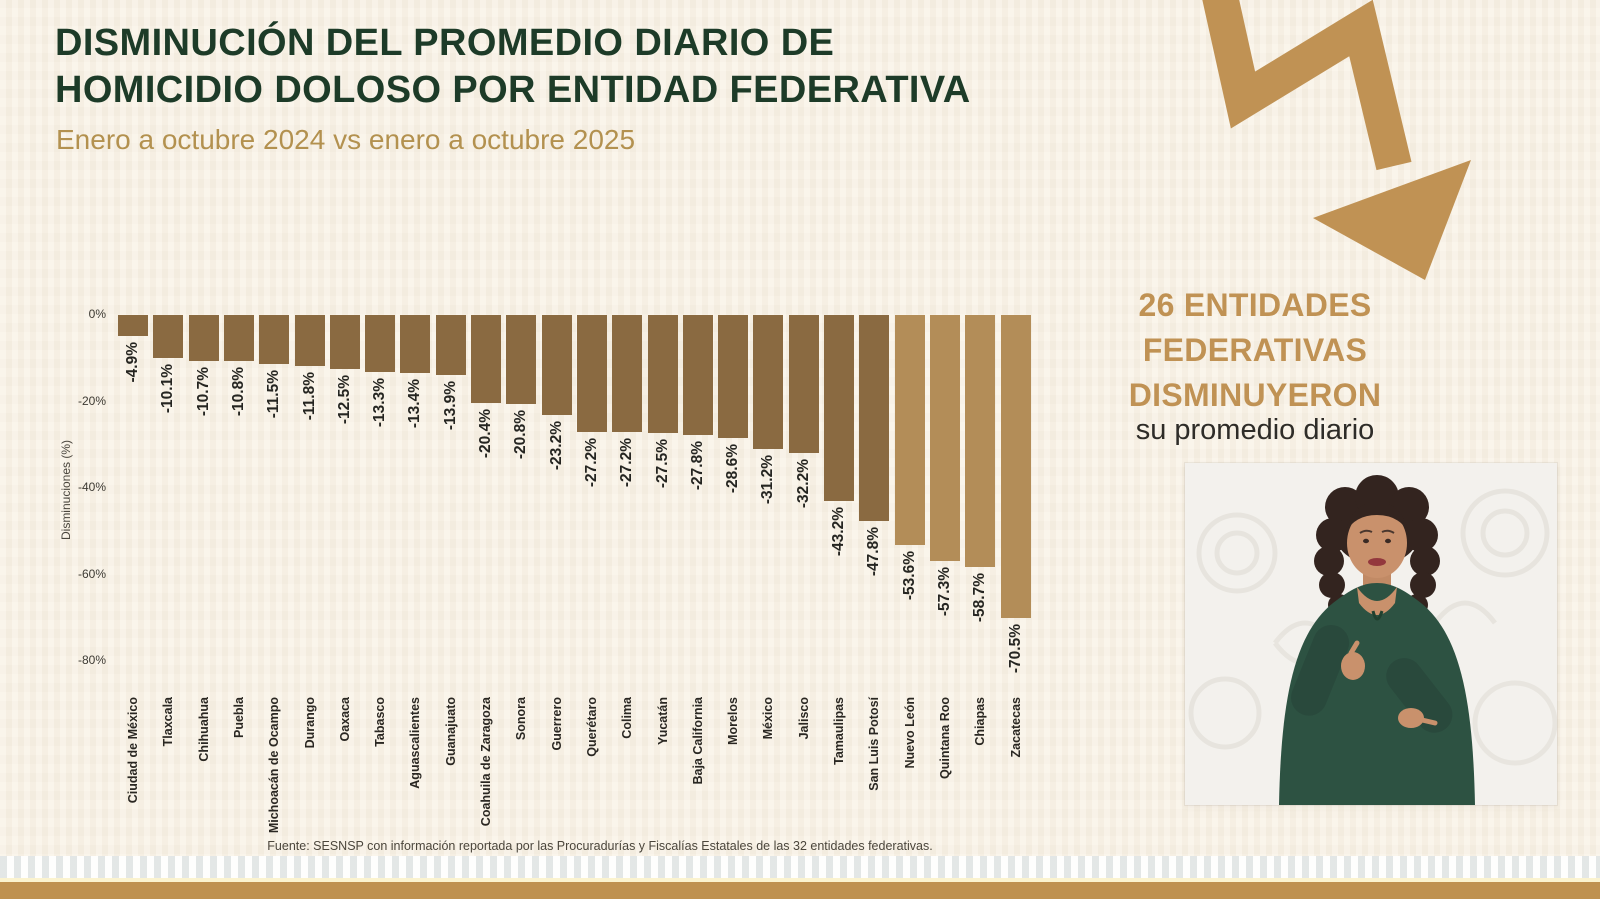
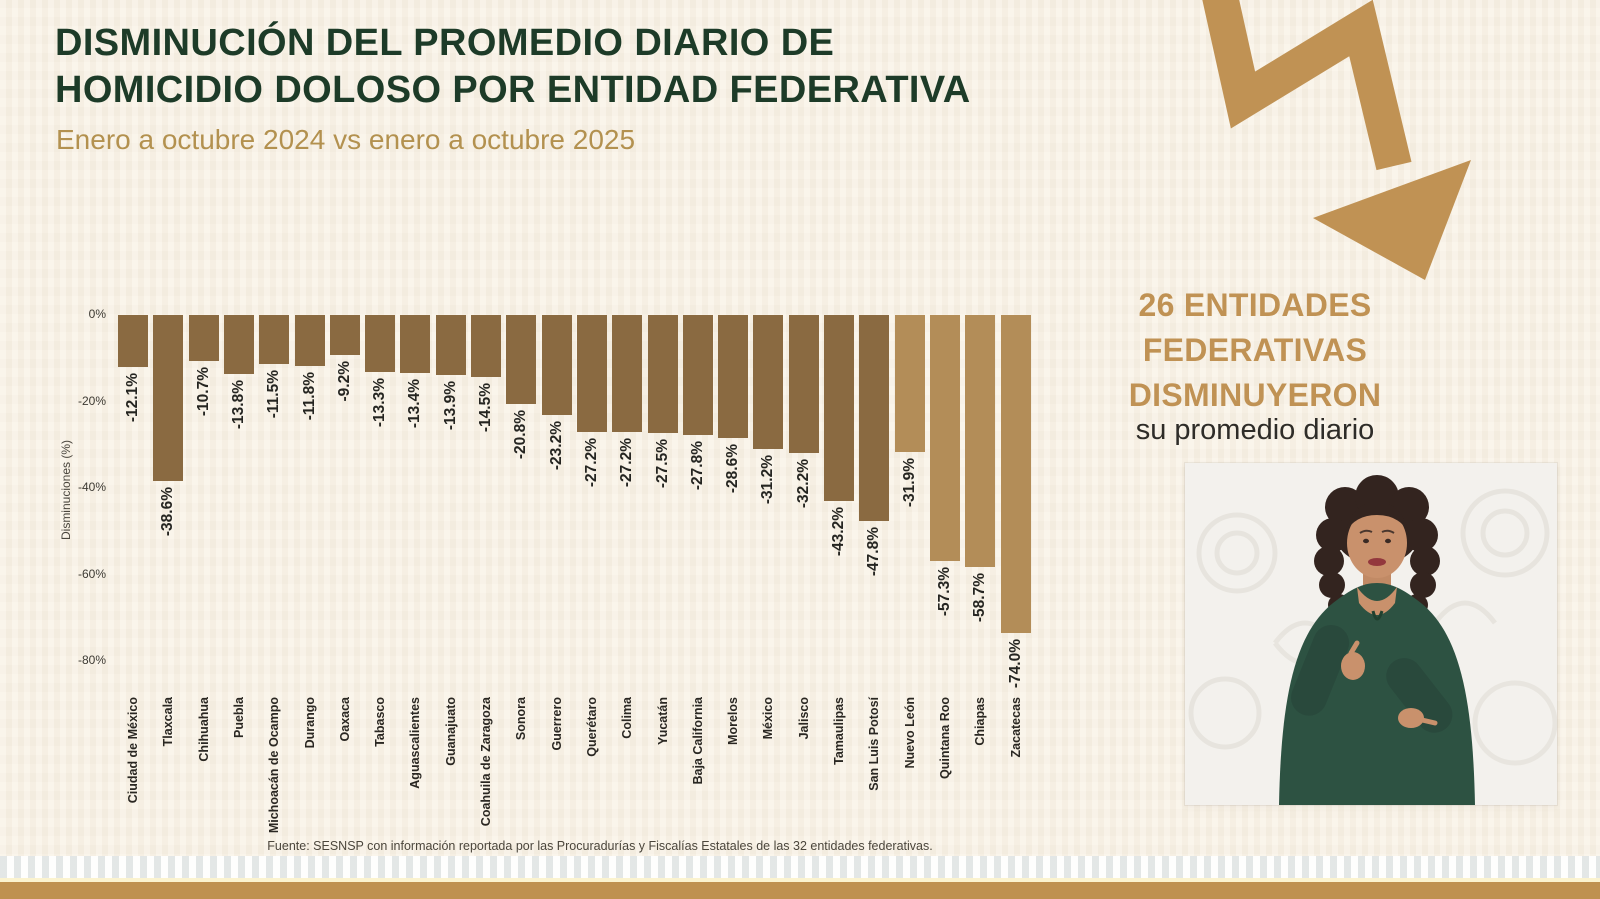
Ciudad de México: -4.9% -> -12.1%
Tlaxcala: -10.1% -> -38.6%
Puebla: -10.8% -> -13.8%
Oaxaca: -12.5% -> -9.2%
Coahuila de Zaragoza: -20.4% -> -14.5%
Nuevo León: -53.6% -> -31.9%
Zacatecas: -70.5% -> -74.0%
